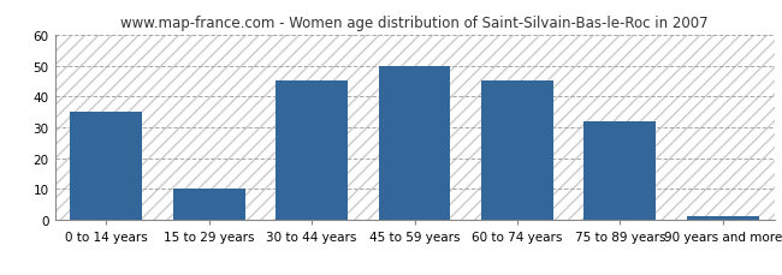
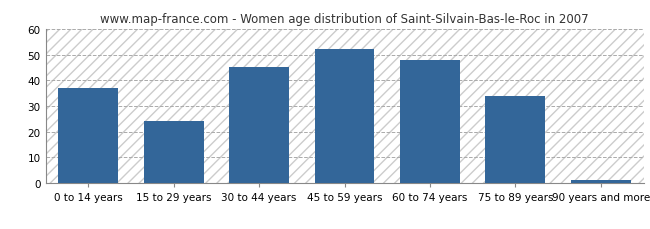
0 to 14 years: 35 -> 37
15 to 29 years: 10 -> 24
45 to 59 years: 50 -> 52
60 to 74 years: 45 -> 48
75 to 89 years: 32 -> 34
